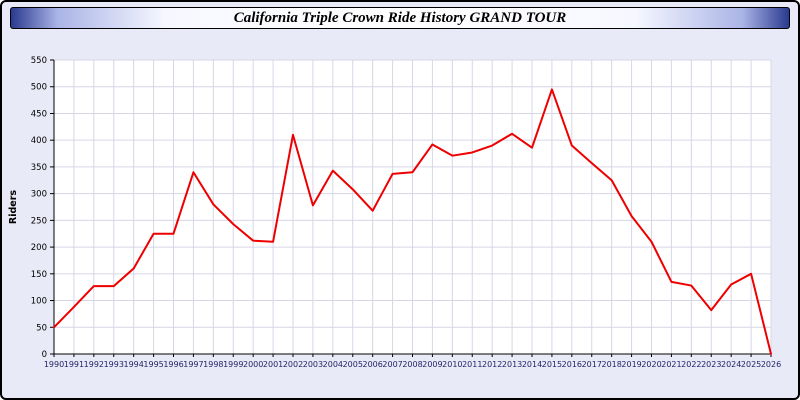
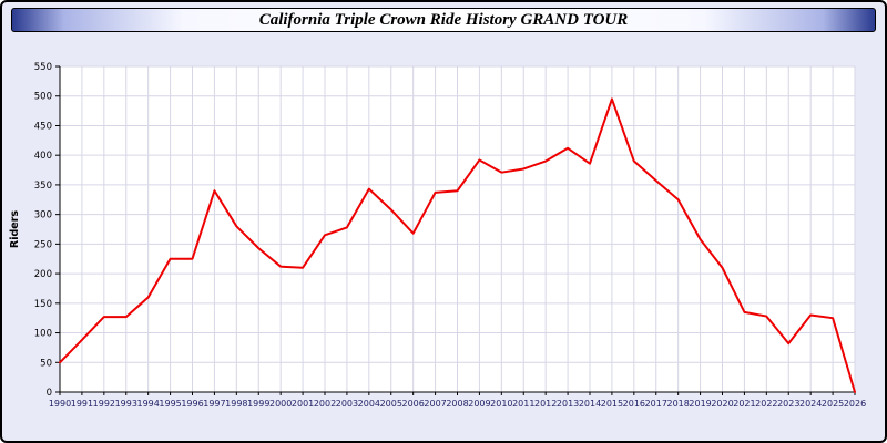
2002: 410 -> 260
2025: 150 -> 120
